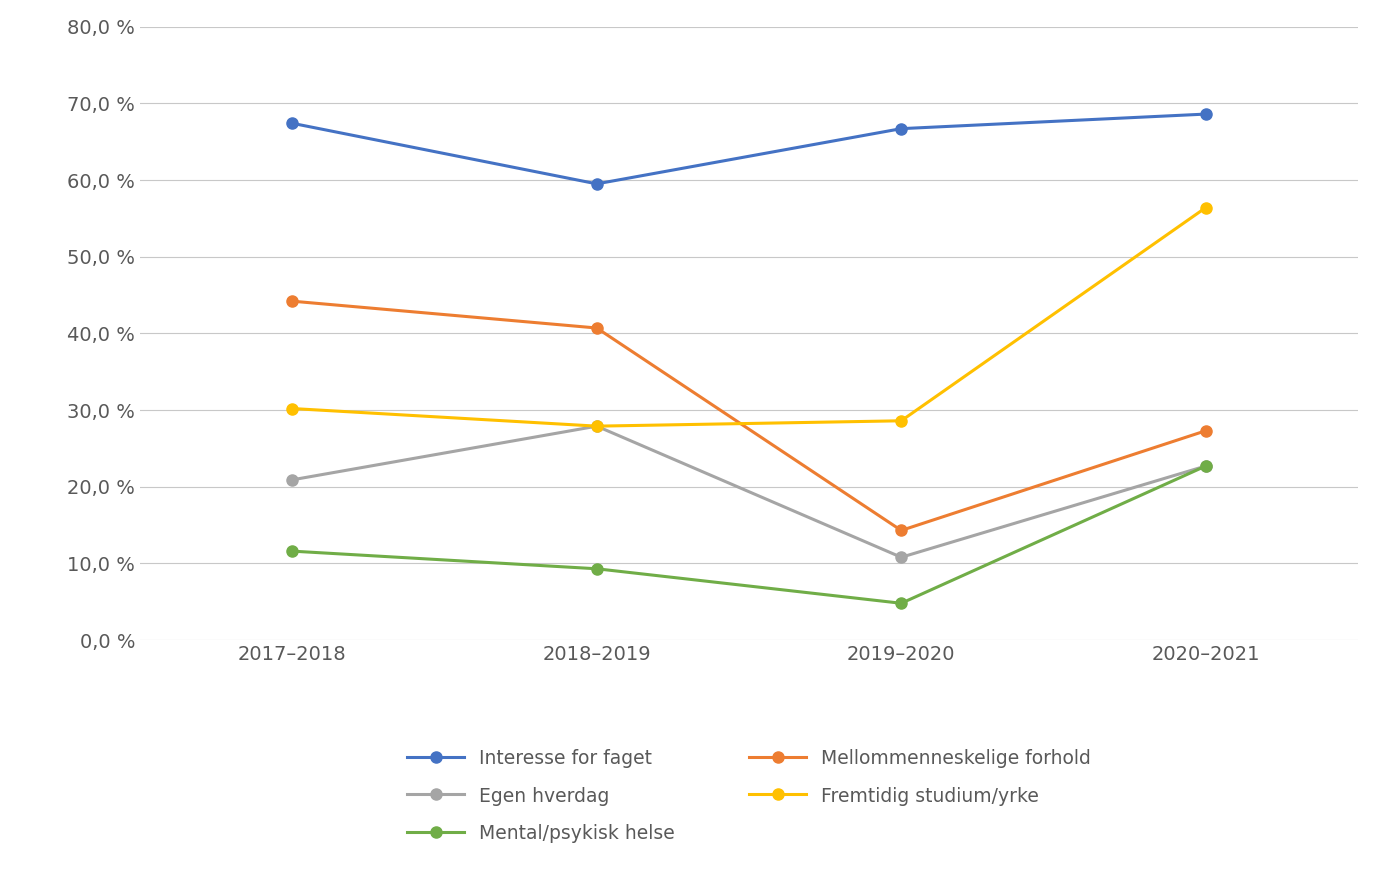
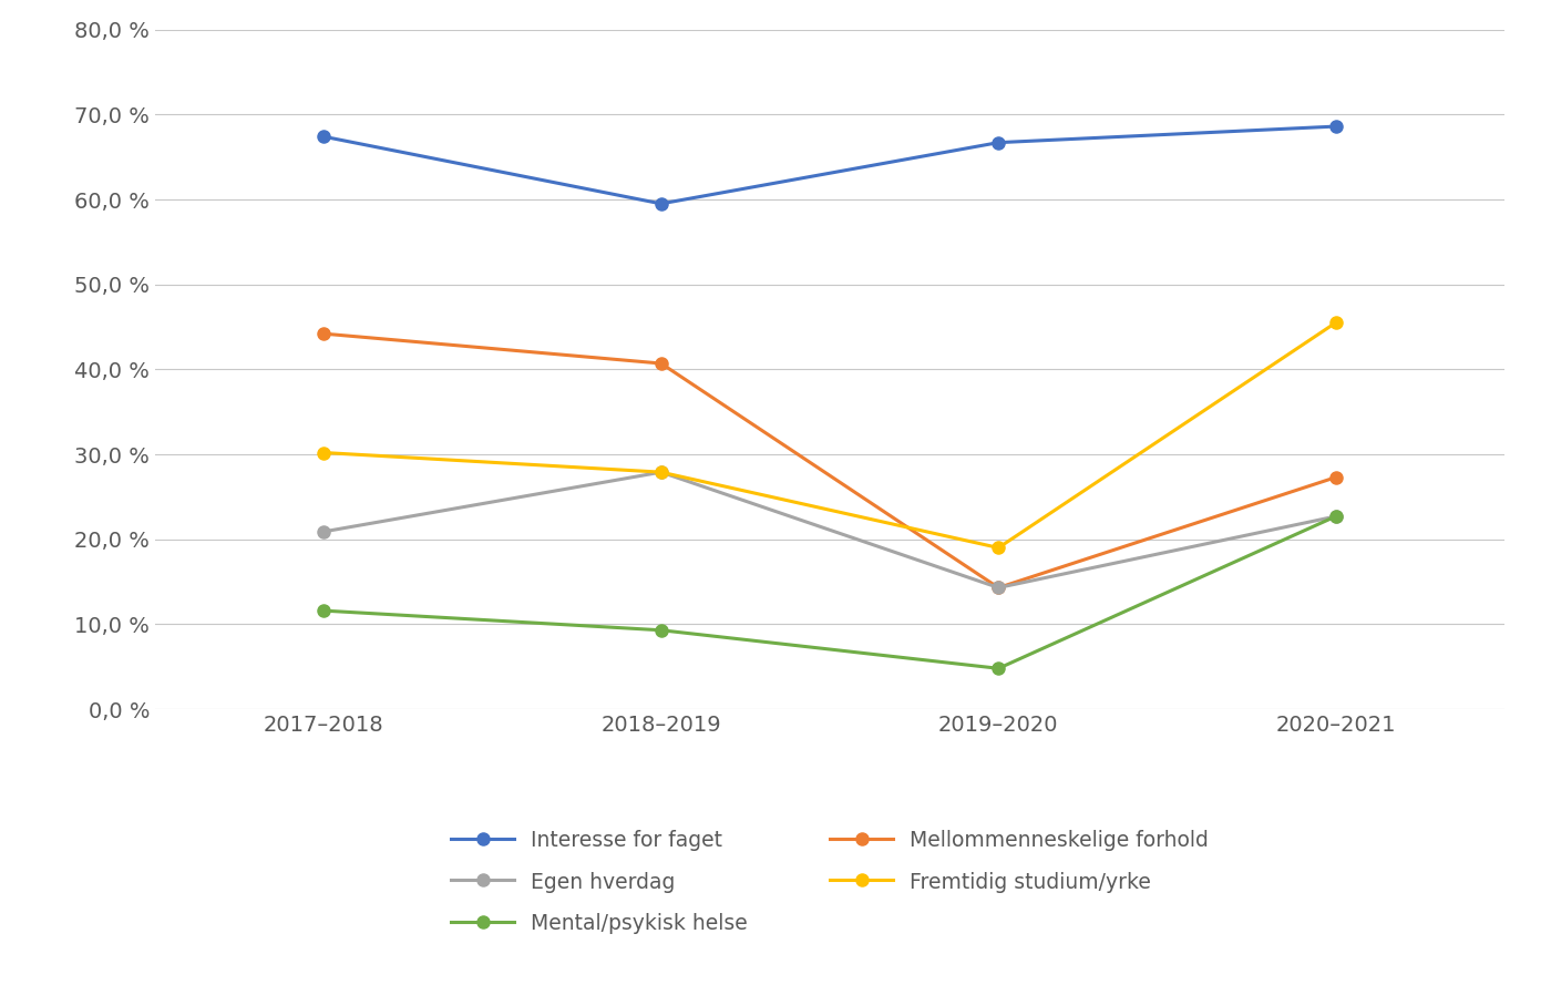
Egen hverdag/2019–2020: 10,8 % -> 14,3 %
Fremtidig studium/yrke/2019–2020: 28,6 % -> 19,0 %
Fremtidig studium/yrke/2020–2021: 56,4 % -> 45,5 %
